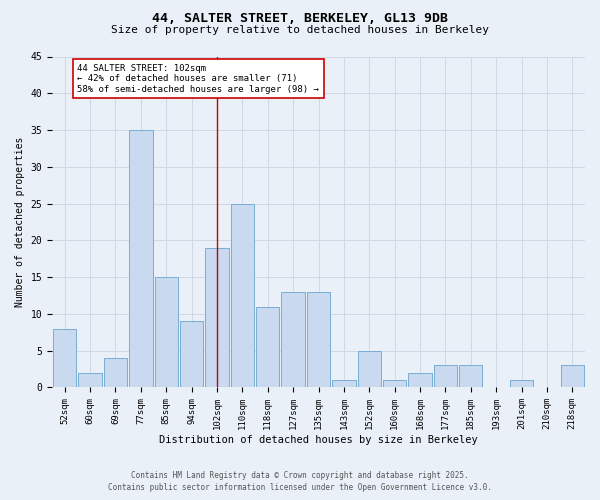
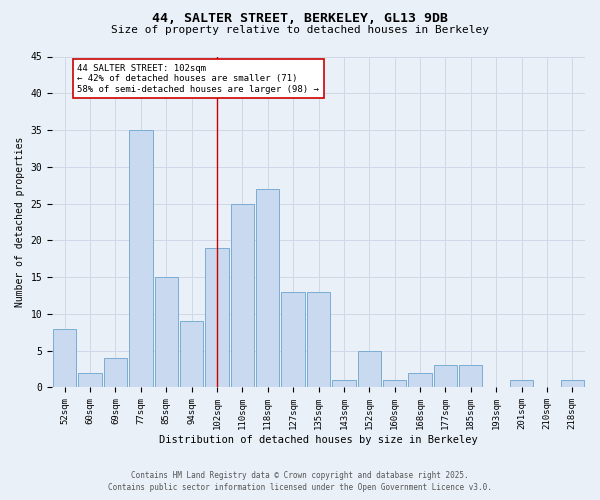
118sqm: 11 -> 27
218sqm: 3 -> 1
